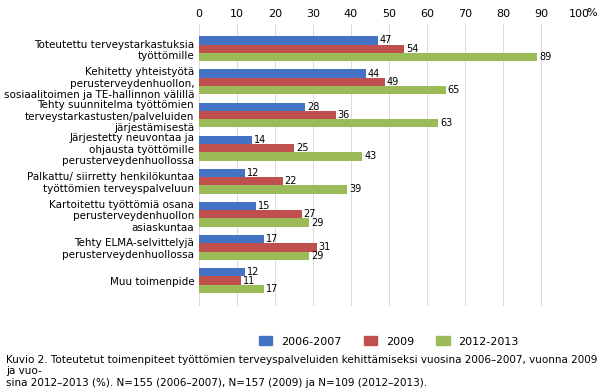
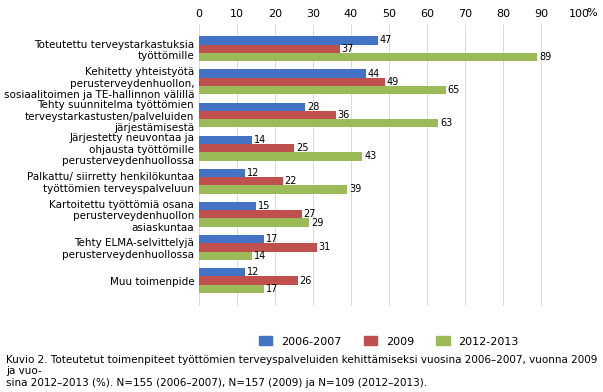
2009/Toteutettu terveystarkastuksia työttömille: 54 -> 37
2012-2013/Tehty ELMA-selvittelyjä perusterveydenhuollossa: 29 -> 14
2009/Muu toimenpide: 11 -> 26
